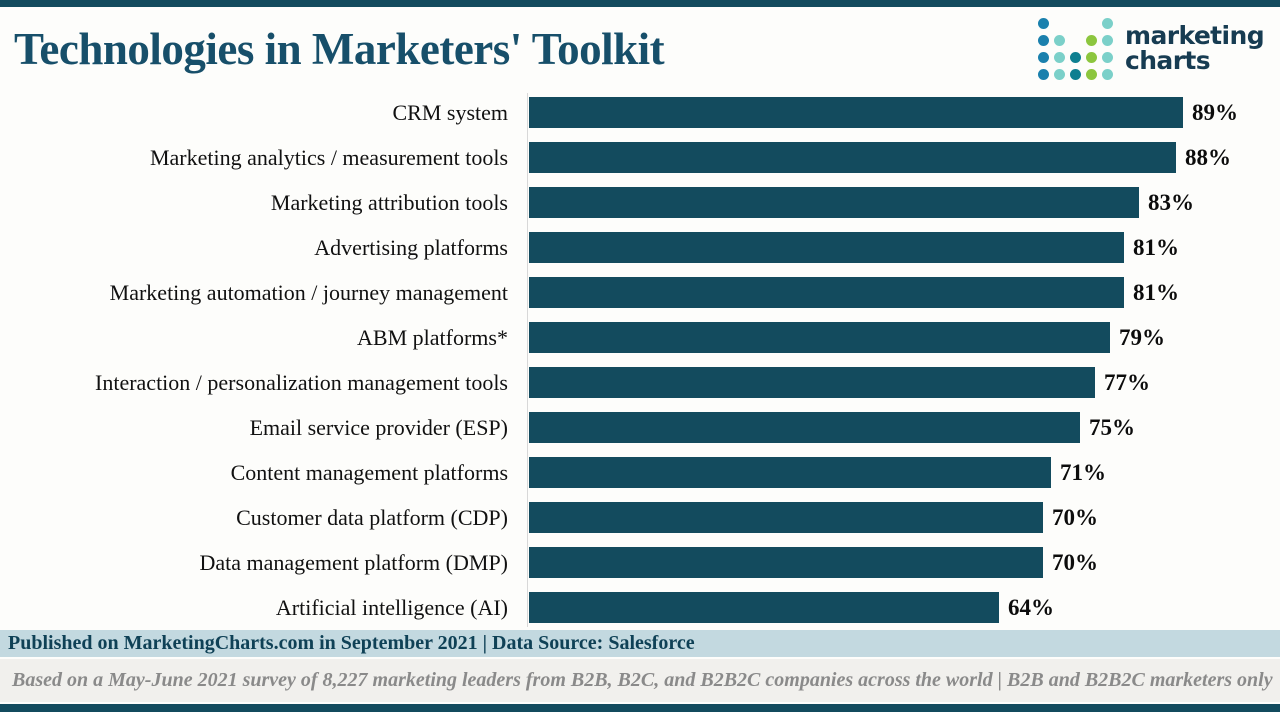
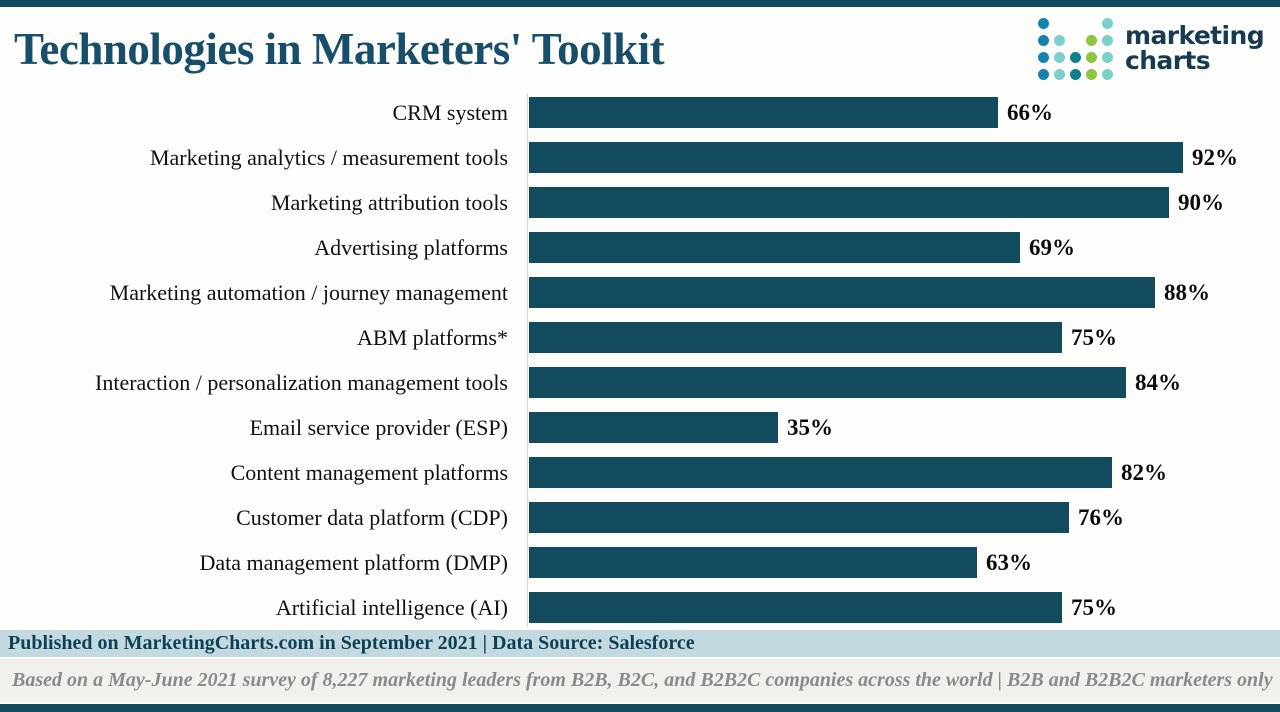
CRM system: 89% -> 66%
Marketing analytics / measurement tools: 88% -> 92%
Marketing attribution tools: 83% -> 90%
Advertising platforms: 81% -> 69%
Marketing automation / journey management: 81% -> 88%
ABM platforms*: 79% -> 75%
Interaction / personalization management tools: 77% -> 84%
Email service provider (ESP): 75% -> 35%
Content management platforms: 71% -> 82%
Customer data platform (CDP): 70% -> 76%
Data management platform (DMP): 70% -> 63%
Artificial intelligence (AI): 64% -> 75%
